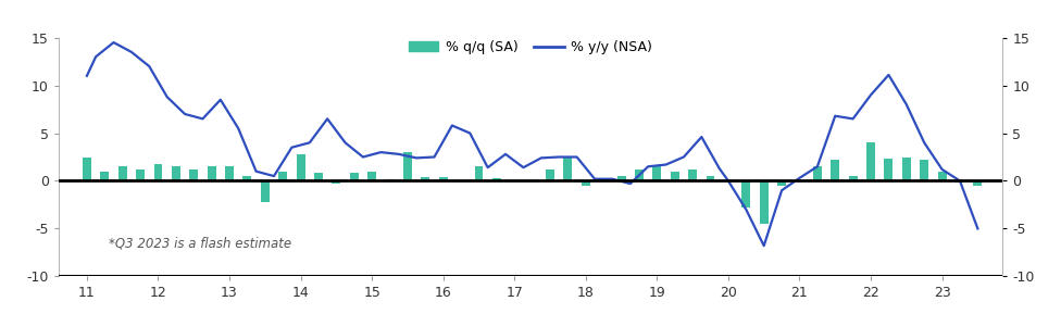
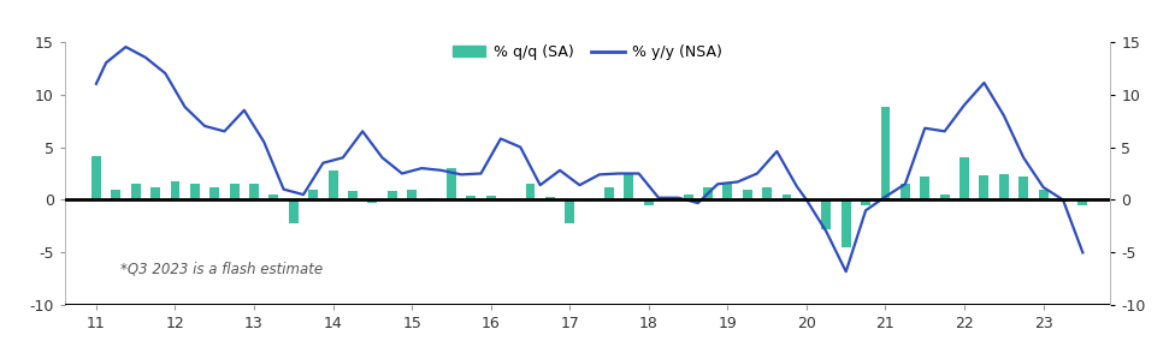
% q/q (SA)/11: 2.5 -> 4.2
% q/q (SA)/17: -0.1 -> -2.2
% q/q (SA)/21: 0.1 -> 8.8
